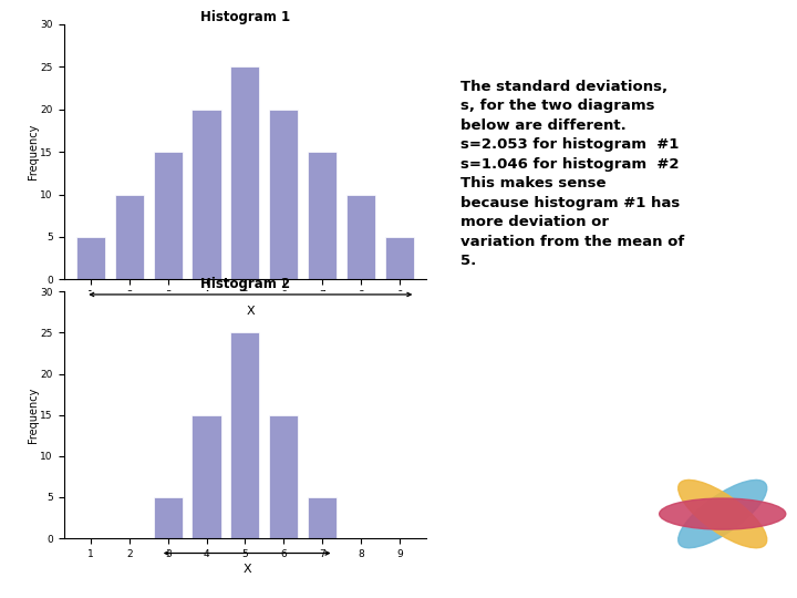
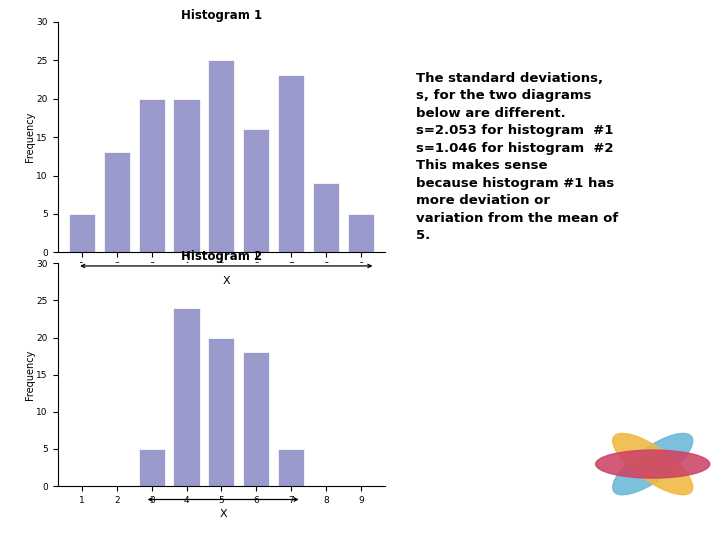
Histogram 1/2: 10 -> 13
Histogram 1/3: 15 -> 20
Histogram 1/6: 20 -> 16
Histogram 1/7: 15 -> 23
Histogram 1/8: 10 -> 9
Histogram 2/4: 15 -> 24
Histogram 2/5: 25 -> 20
Histogram 2/6: 15 -> 18
